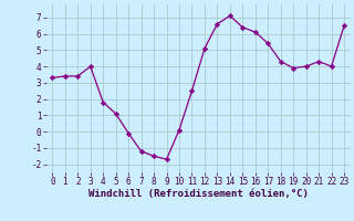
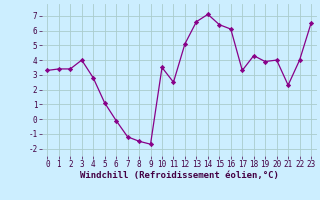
4: 1.8 -> 2.8
10: 0.1 -> 3.5
17: 5.4 -> 3.3
21: 4.3 -> 2.3
